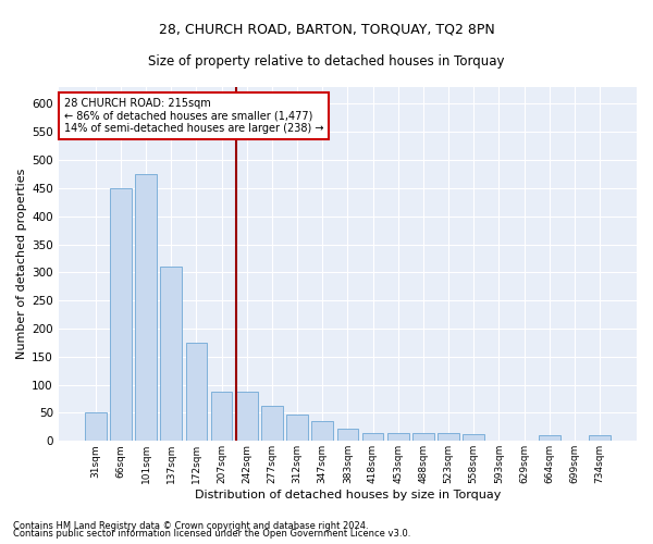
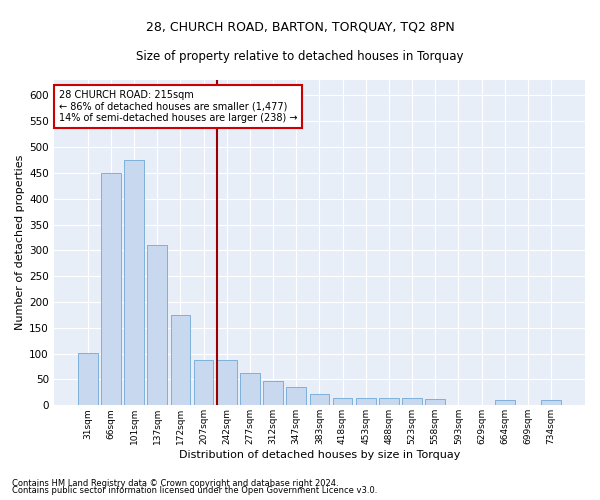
31sqm: 50 -> 102
